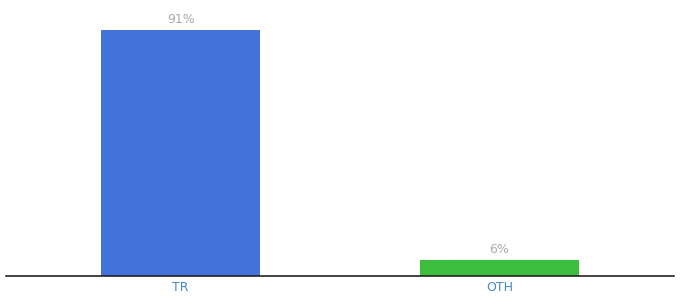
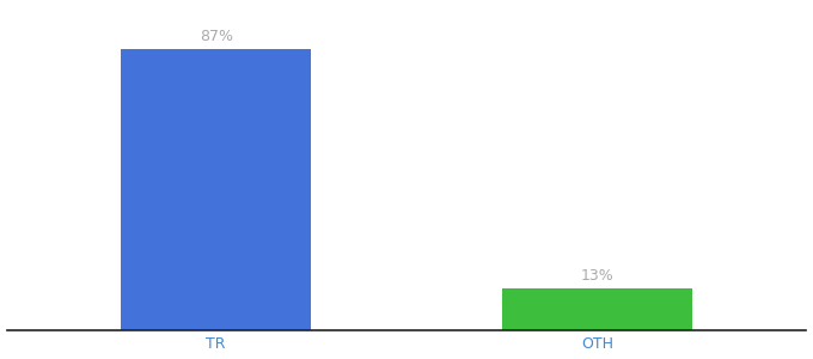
TR: 91% -> 87%
OTH: 6% -> 13%
